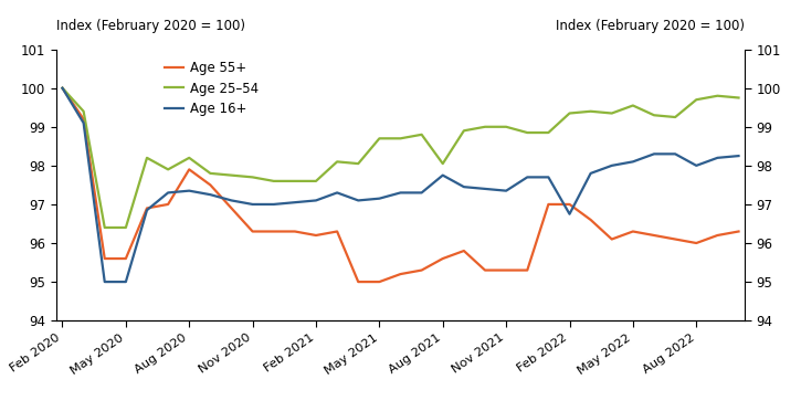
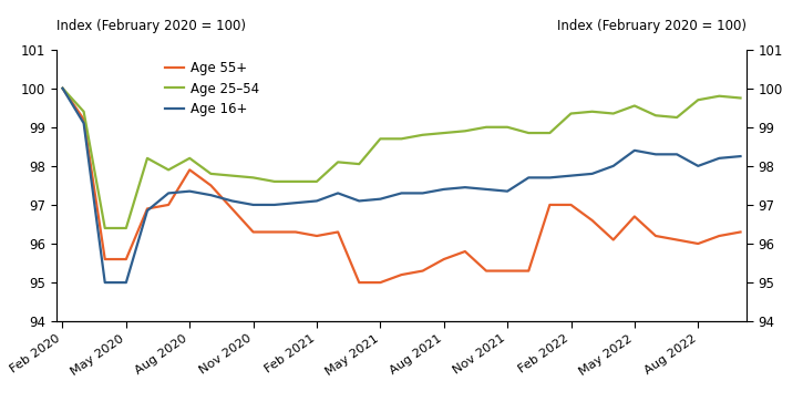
Age 25–54/Aug 2021: 98.05 -> 98.85
Age 16+/Aug 2021: 97.75 -> 97.40
Age 16+/Feb 2022: 96.75 -> 97.75
Age 55+/May 2022: 96.3 -> 96.7
Age 16+/May 2022: 98.10 -> 98.40
